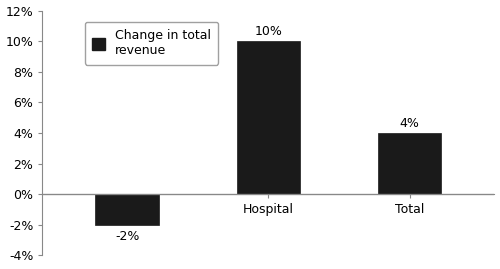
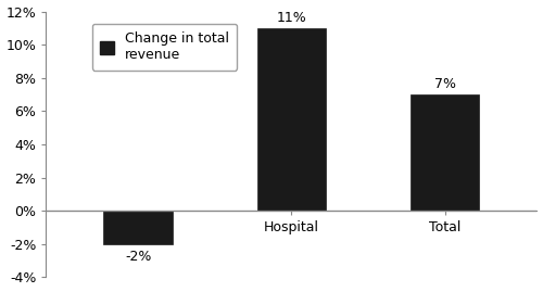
Hospital: 10% -> 11%
Total: 4% -> 7%
